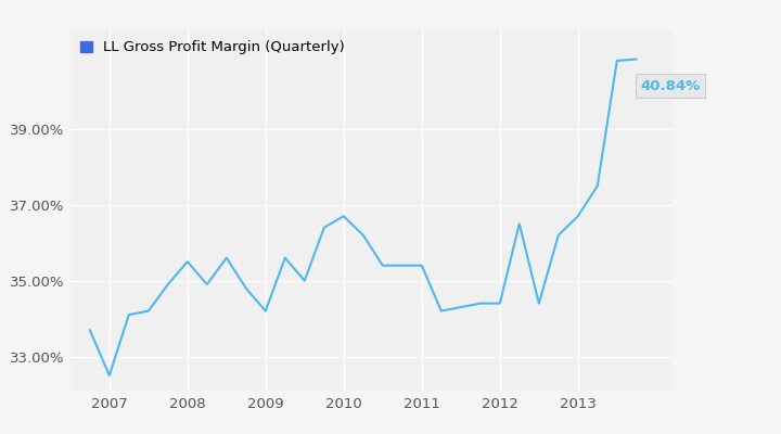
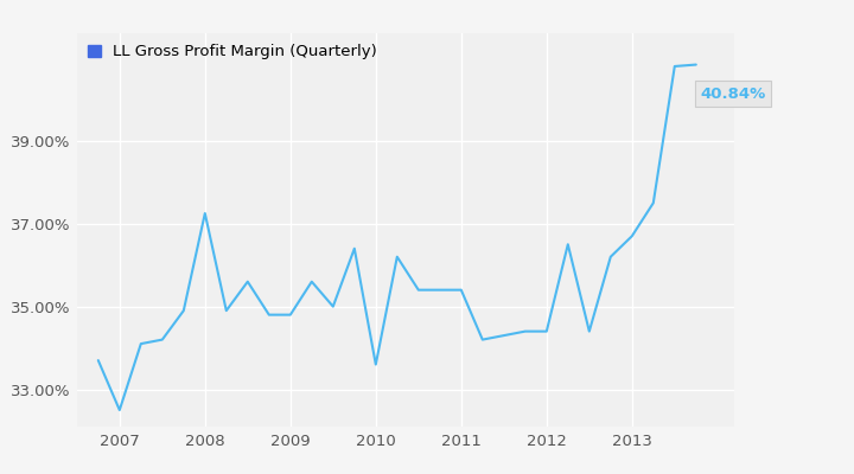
2008: 35.50% -> 37.25%
2009: 34.20% -> 34.80%
2010: 36.70% -> 33.60%
